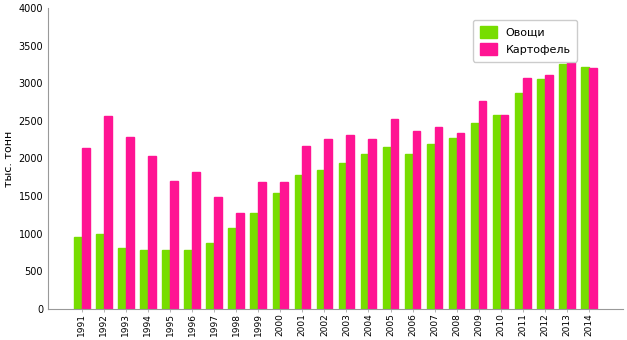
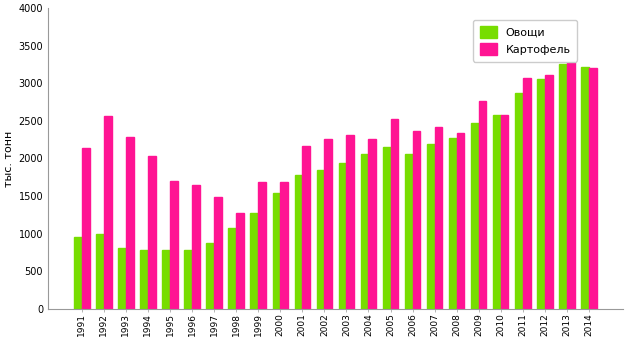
Картофель/1996: 1820 -> 1650
